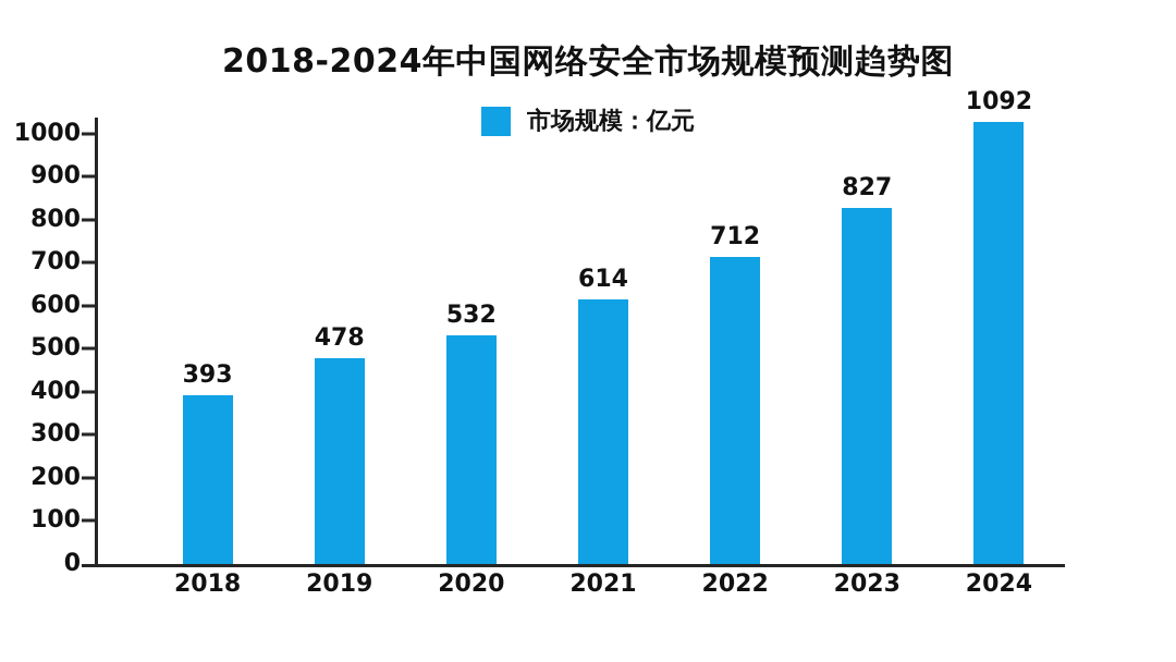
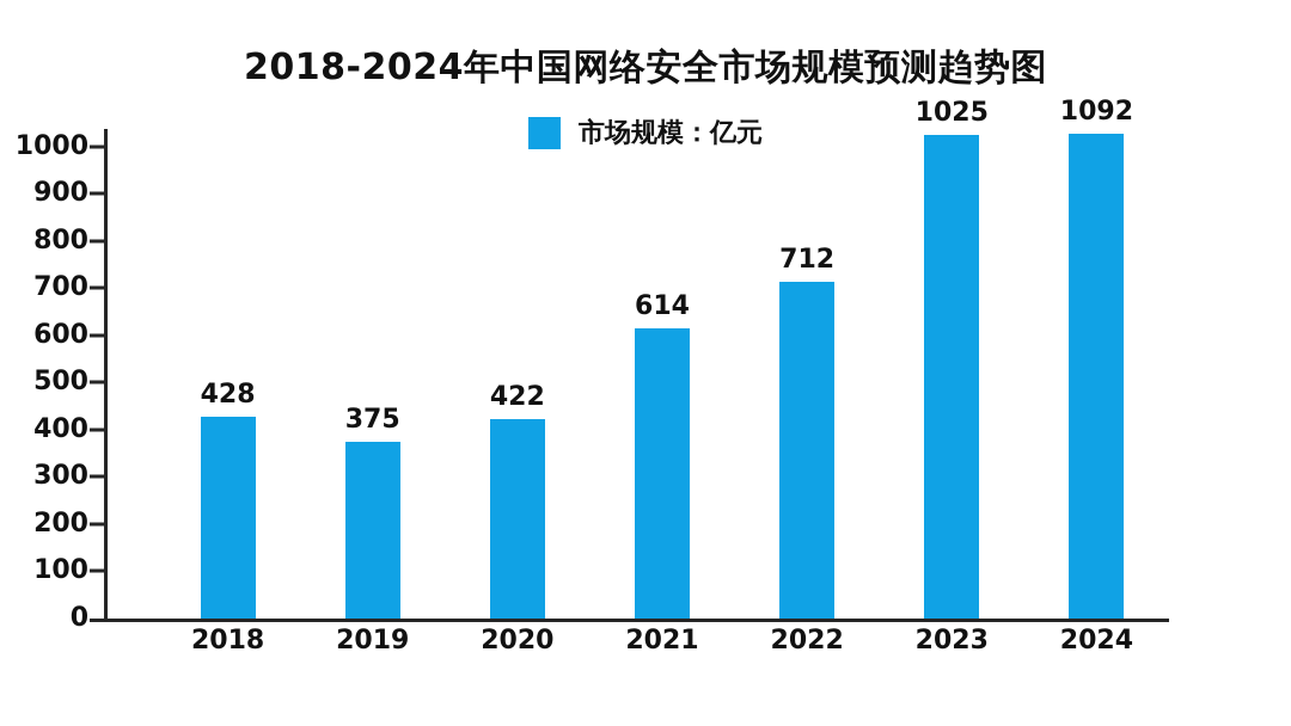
2018: 393 -> 428
2019: 478 -> 375
2020: 532 -> 422
2023: 827 -> 1025
